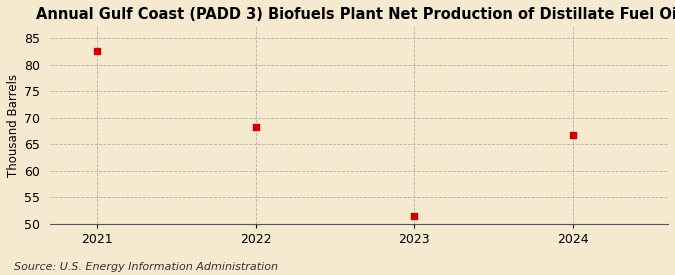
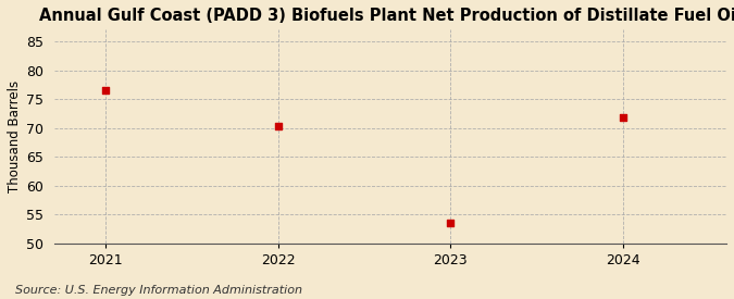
2021: 82.5 -> 76.6
2022: 68.2 -> 70.4
2023: 51.5 -> 53.6
2024: 66.8 -> 71.8
